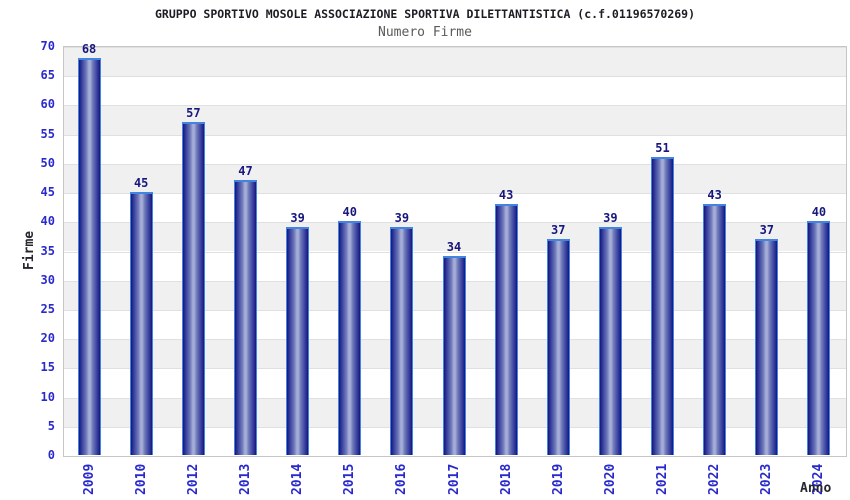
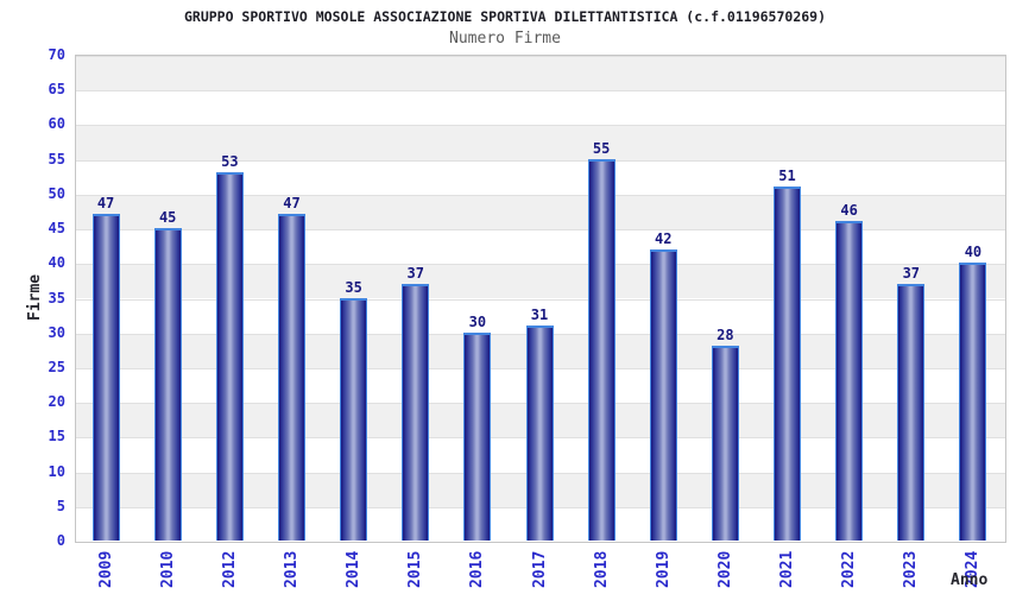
2009: 68 -> 47
2012: 57 -> 53
2014: 39 -> 35
2015: 40 -> 37
2016: 39 -> 30
2017: 34 -> 31
2018: 43 -> 55
2019: 37 -> 42
2020: 39 -> 28
2022: 43 -> 46
